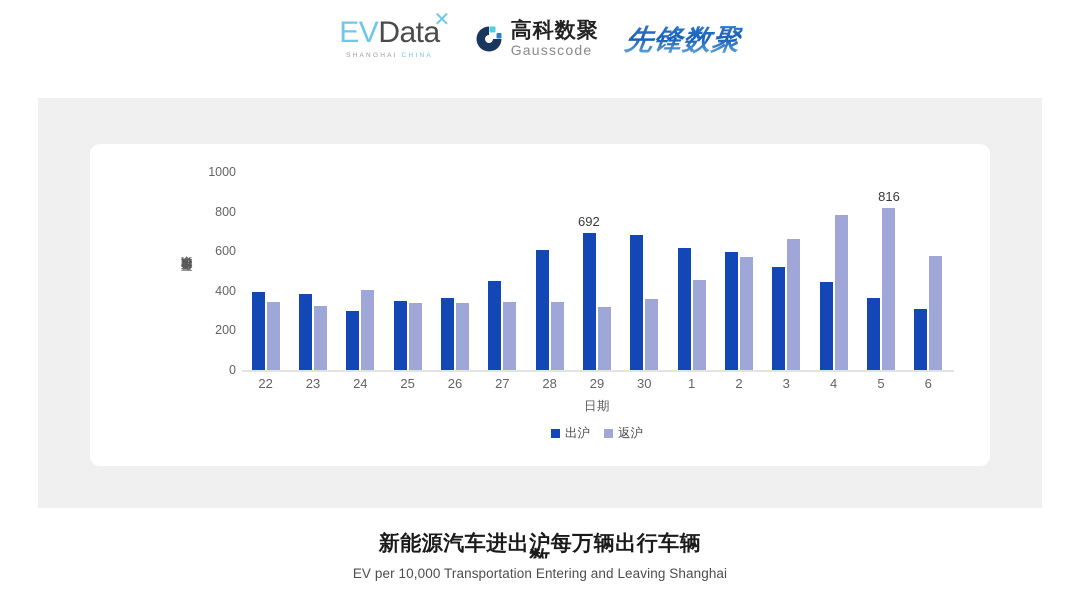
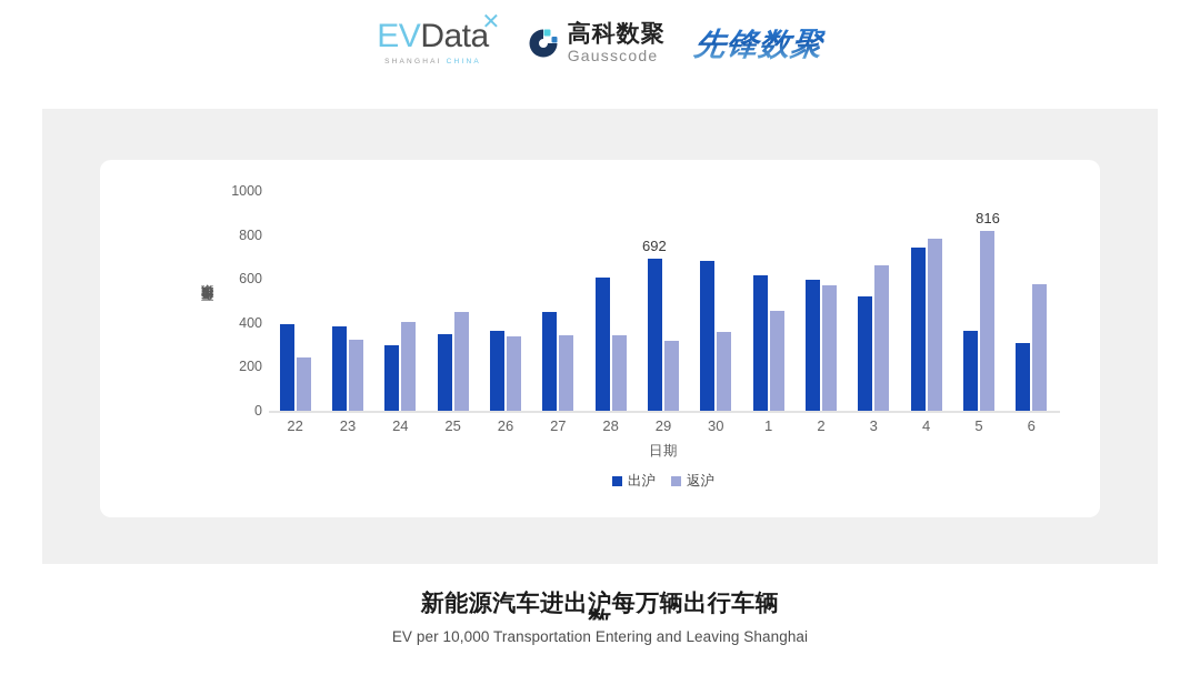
返沪/22: 350 -> 240
返沪/25: 340 -> 450
出沪/4: 440 -> 740
